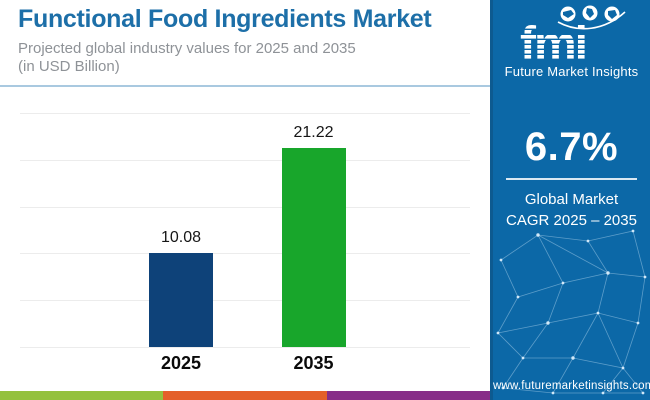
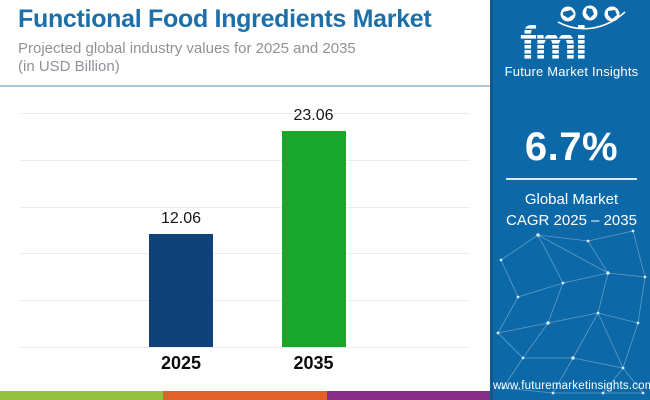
2025: 10.08 -> 12.06
2035: 21.22 -> 23.06
